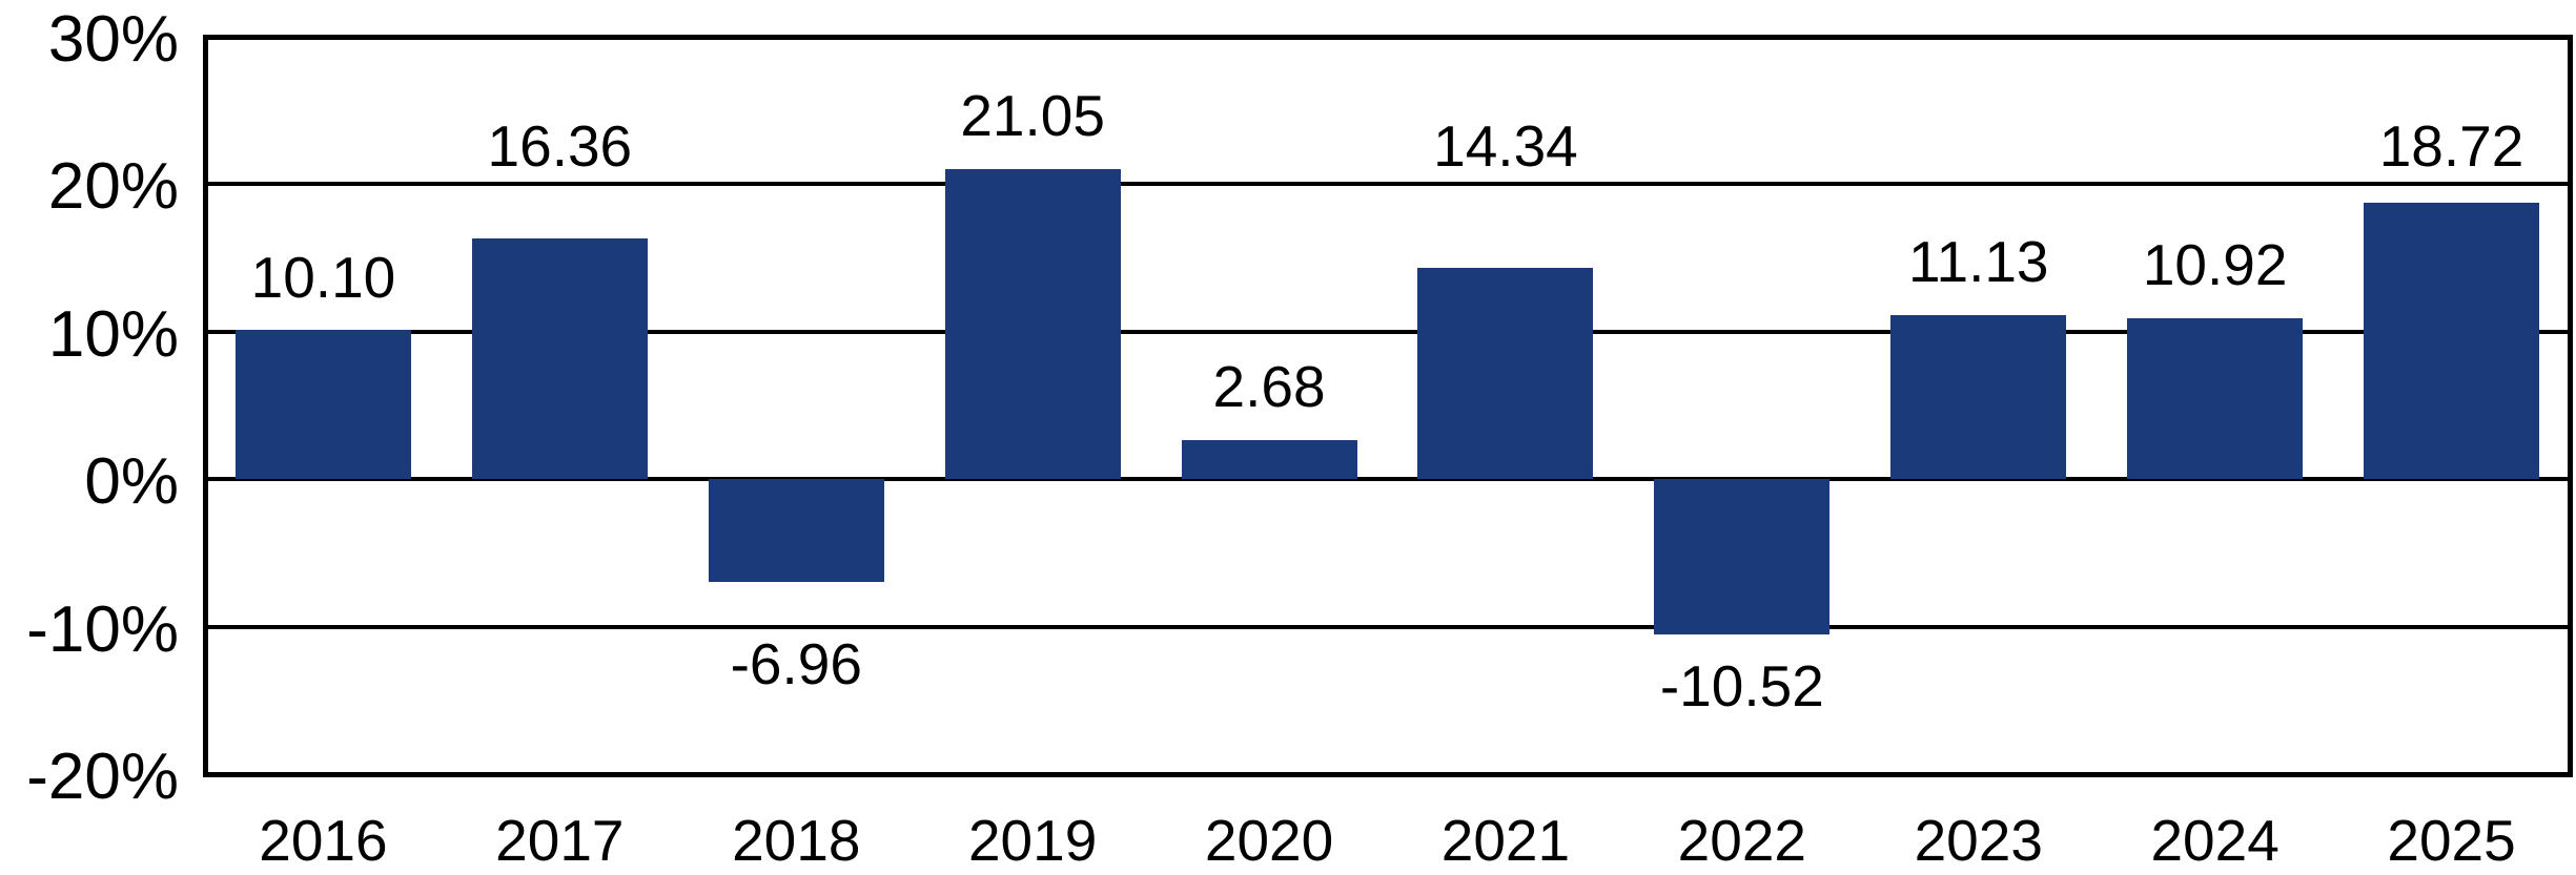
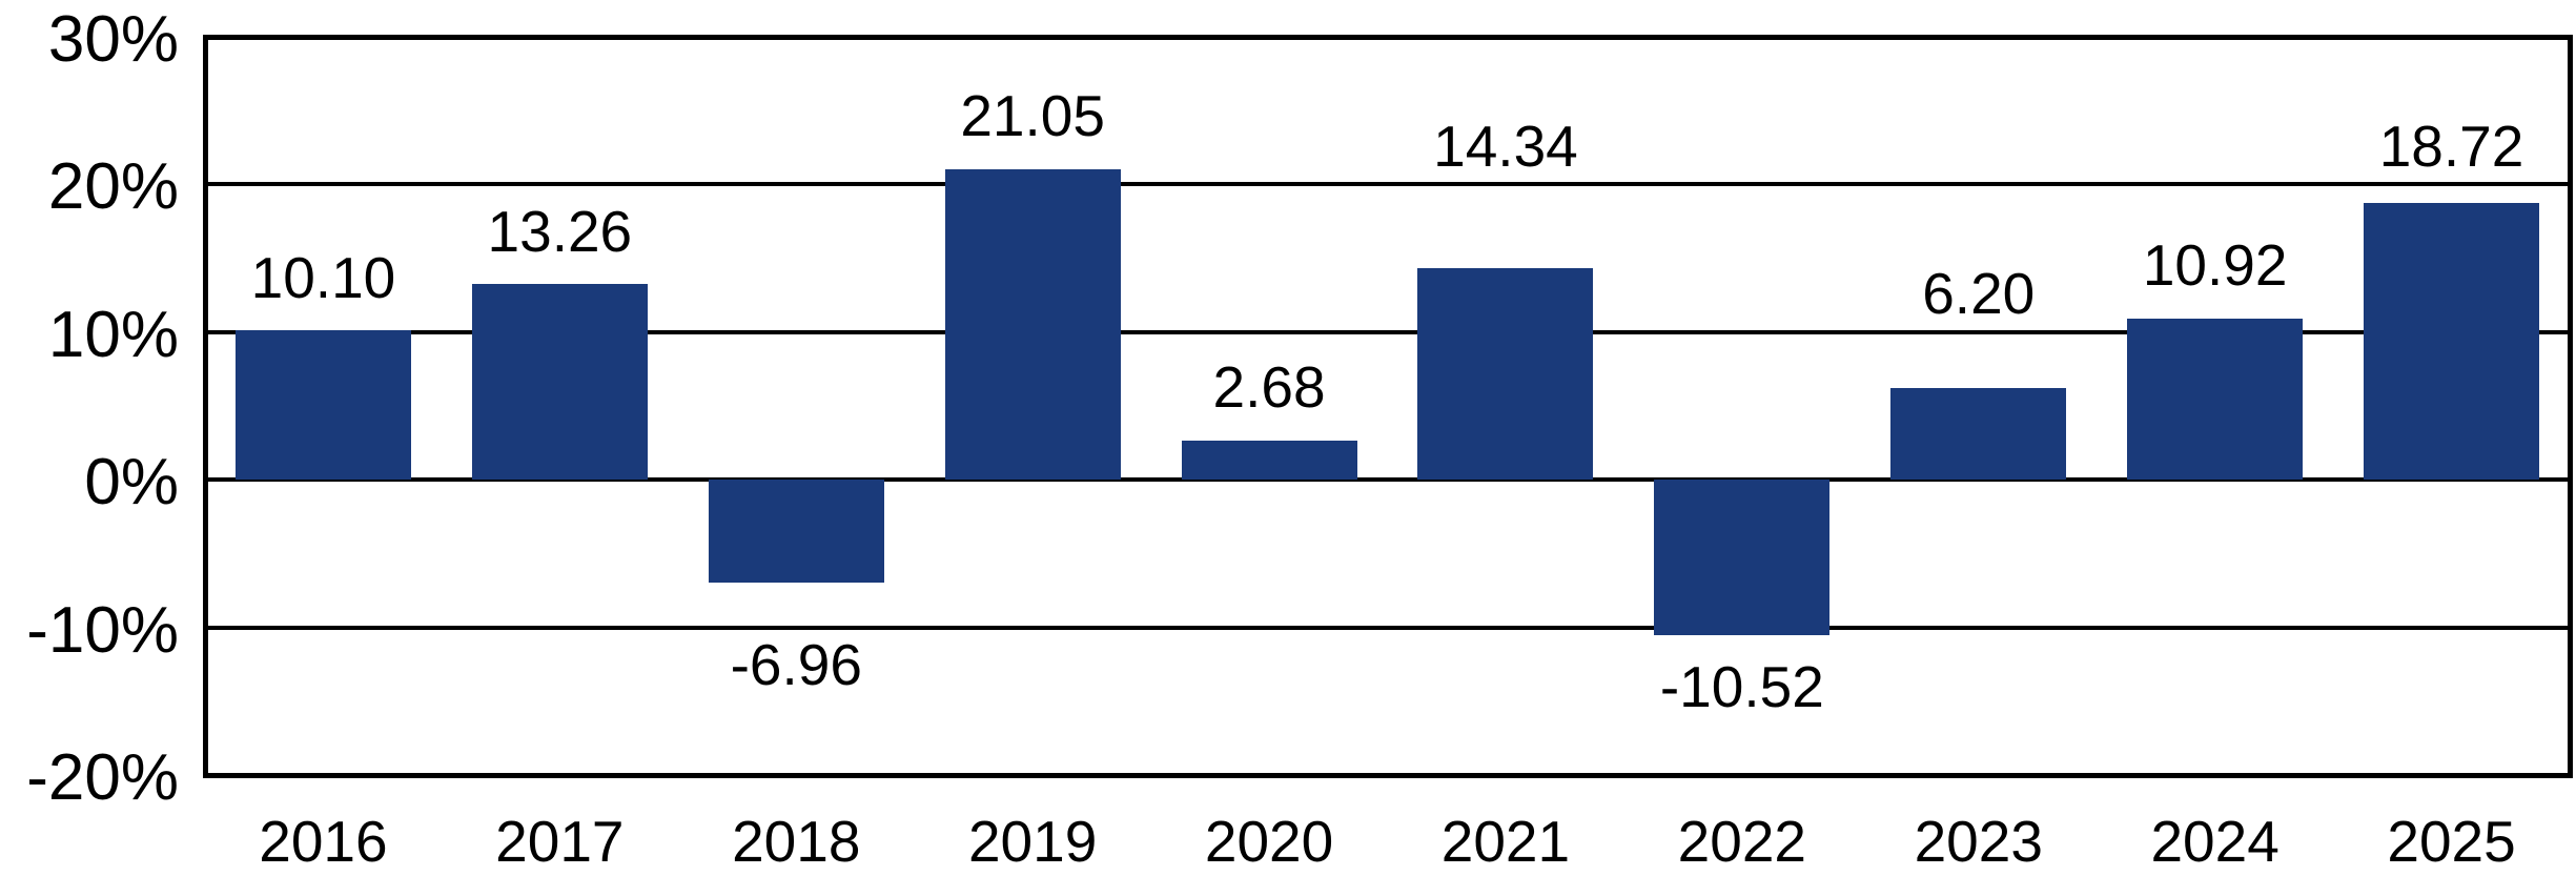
2017: 16.36 -> 13.26
2023: 11.13 -> 6.20
